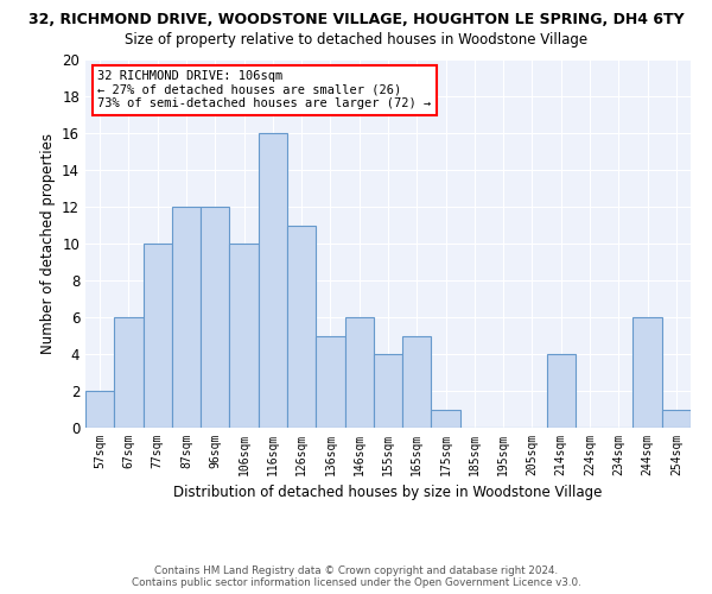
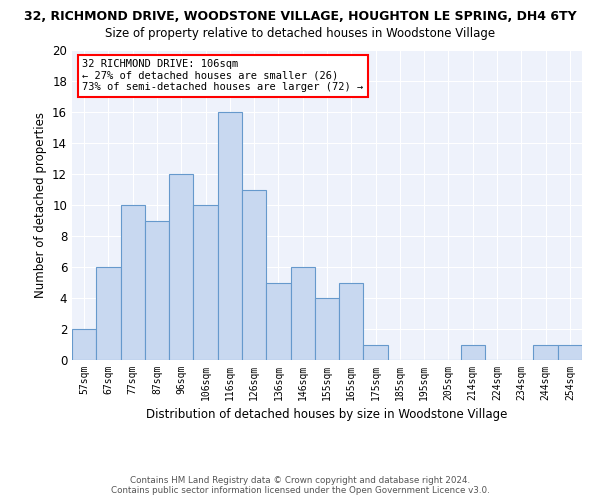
87sqm: 12 -> 9
214sqm: 4 -> 1
244sqm: 6 -> 1
